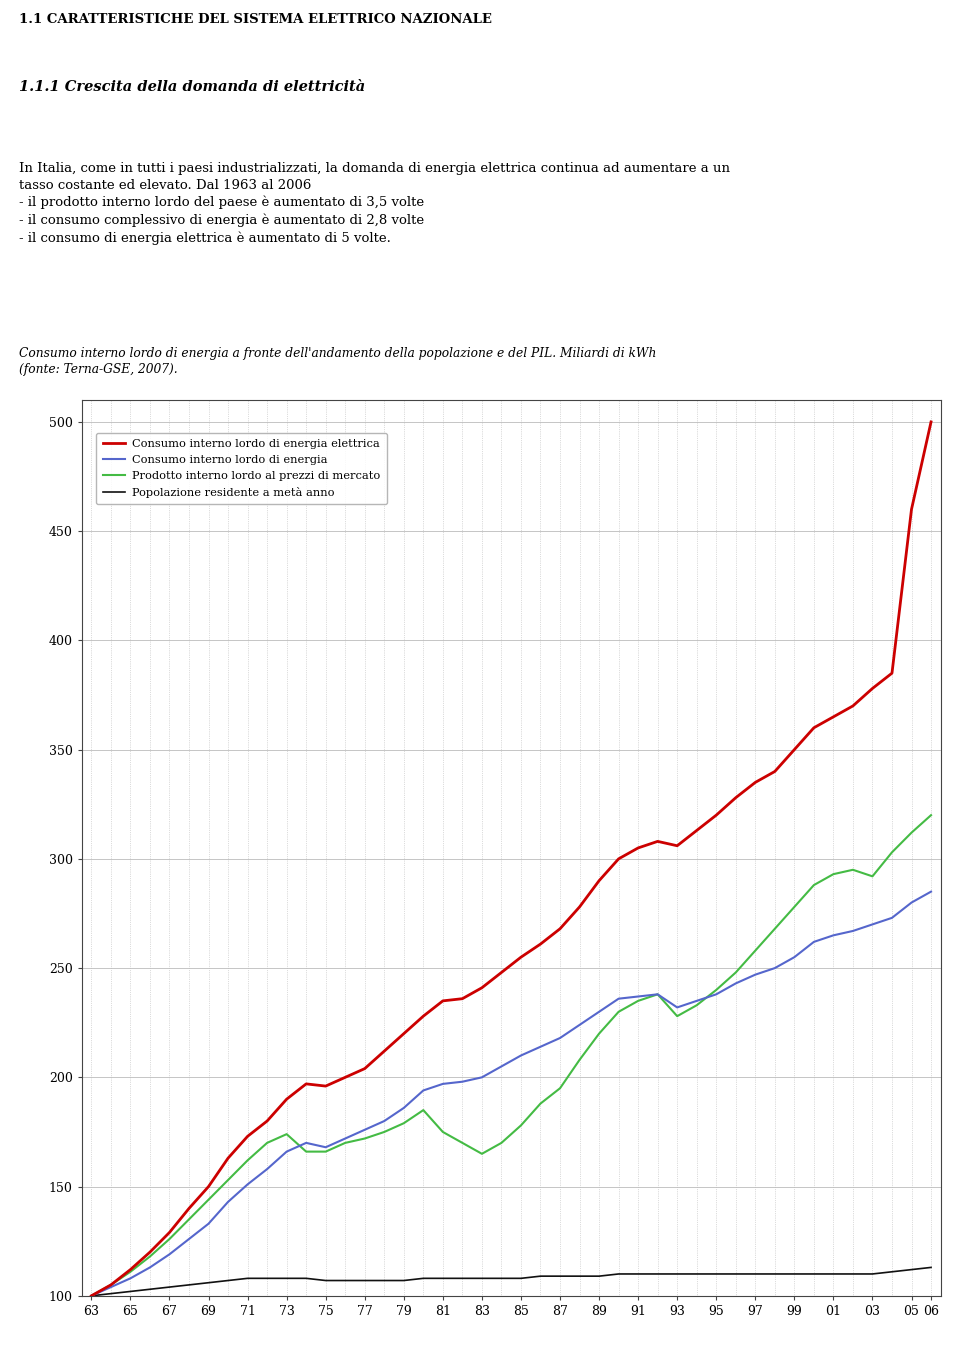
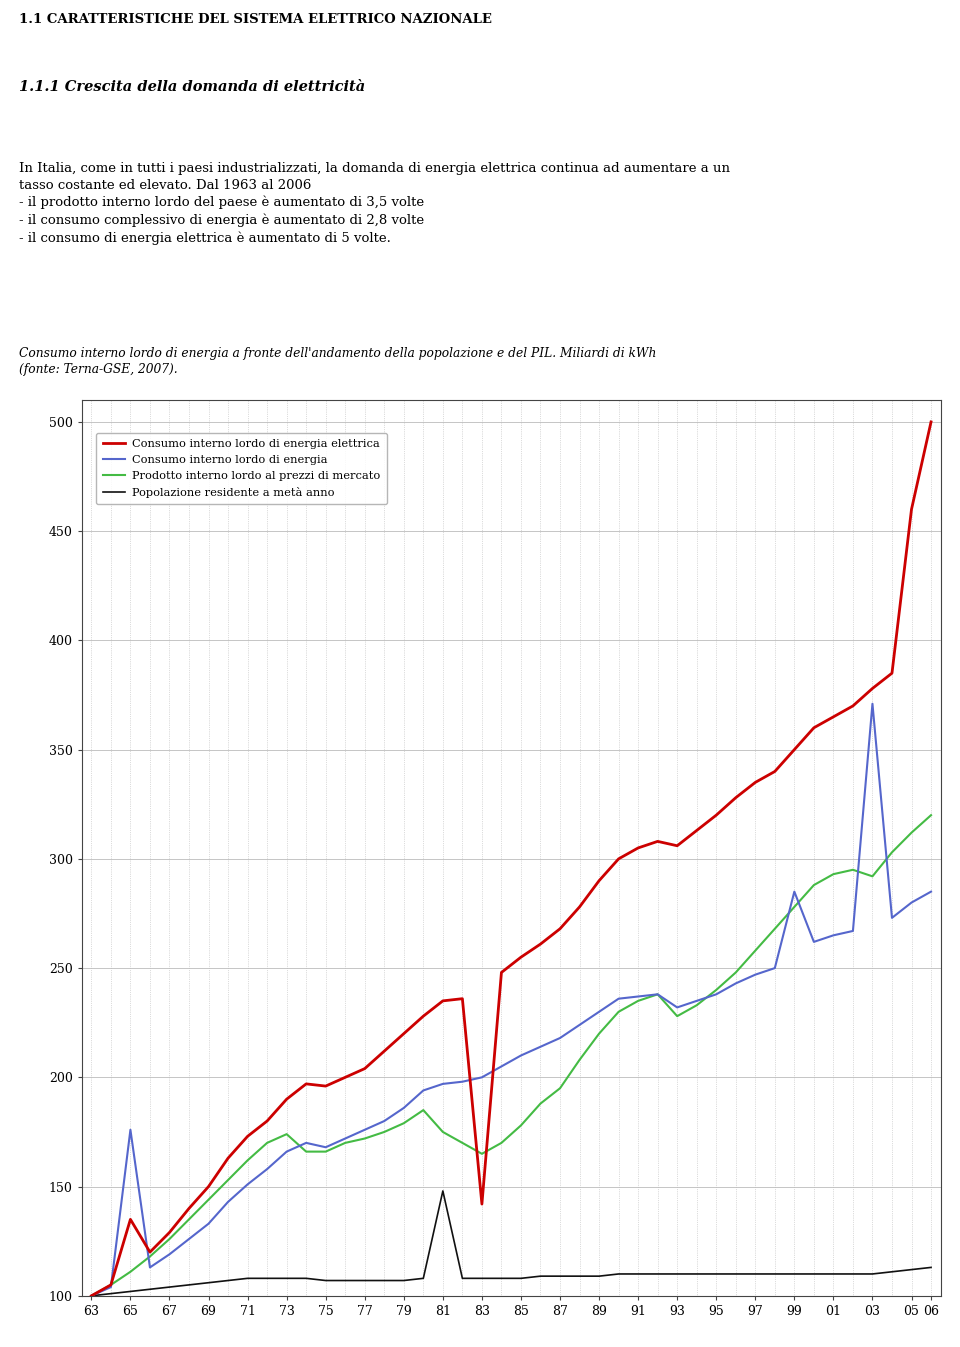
Consumo interno lordo di energia elettrica/65: 112 -> 135
Consumo interno lordo di energia/65: 108 -> 176
Popolazione residente a metà anno/81: 108 -> 148
Consumo interno lordo di energia elettrica/83: 241 -> 142
Consumo interno lordo di energia/99: 255 -> 285
Consumo interno lordo di energia/03: 270 -> 371
